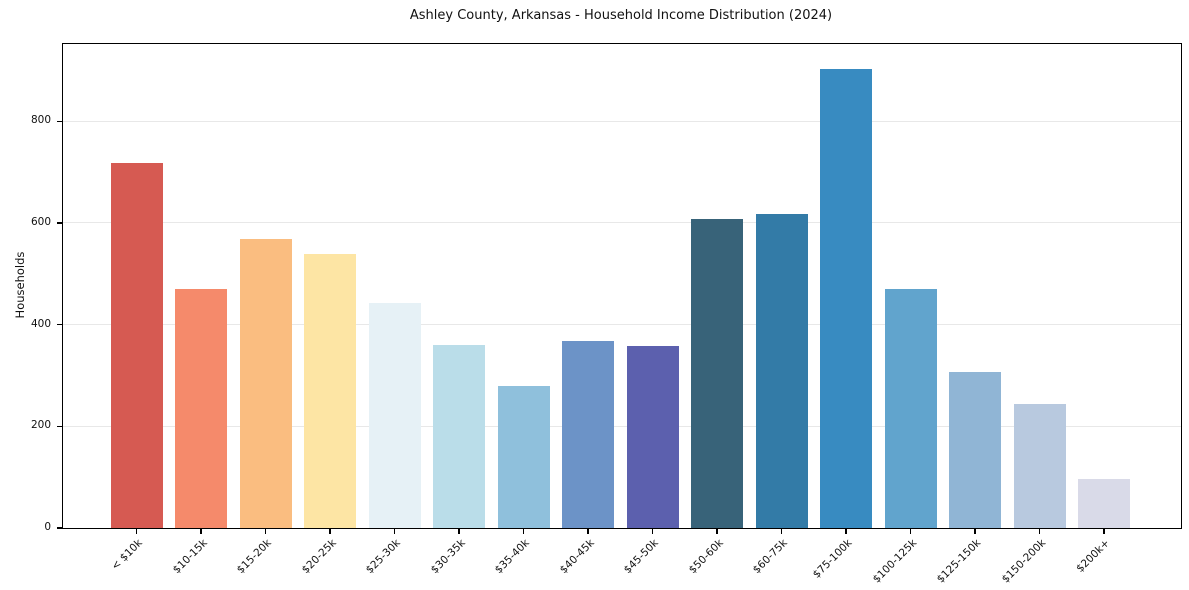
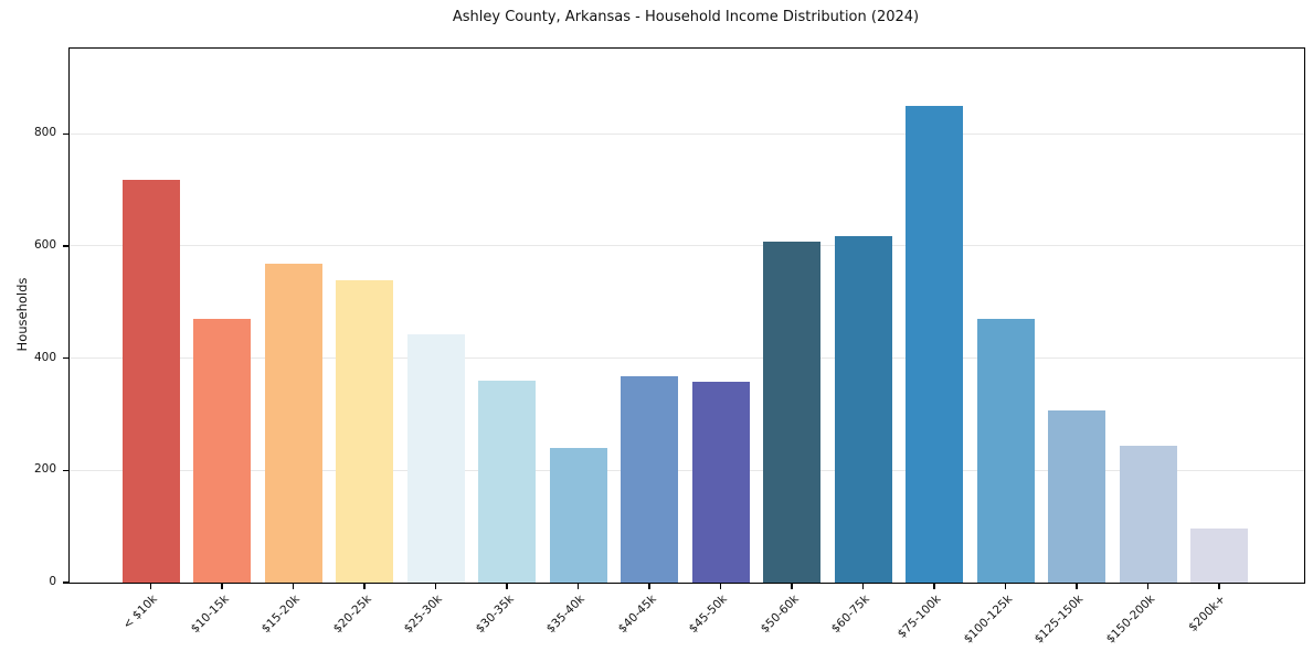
$35-40k: 280 -> 240
$75-100k: 900 -> 850
